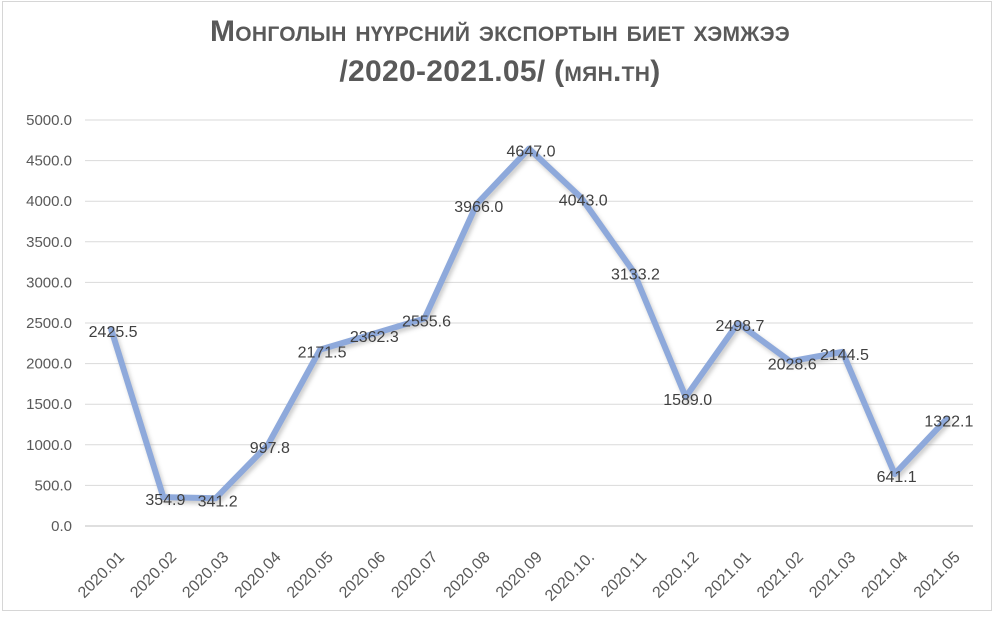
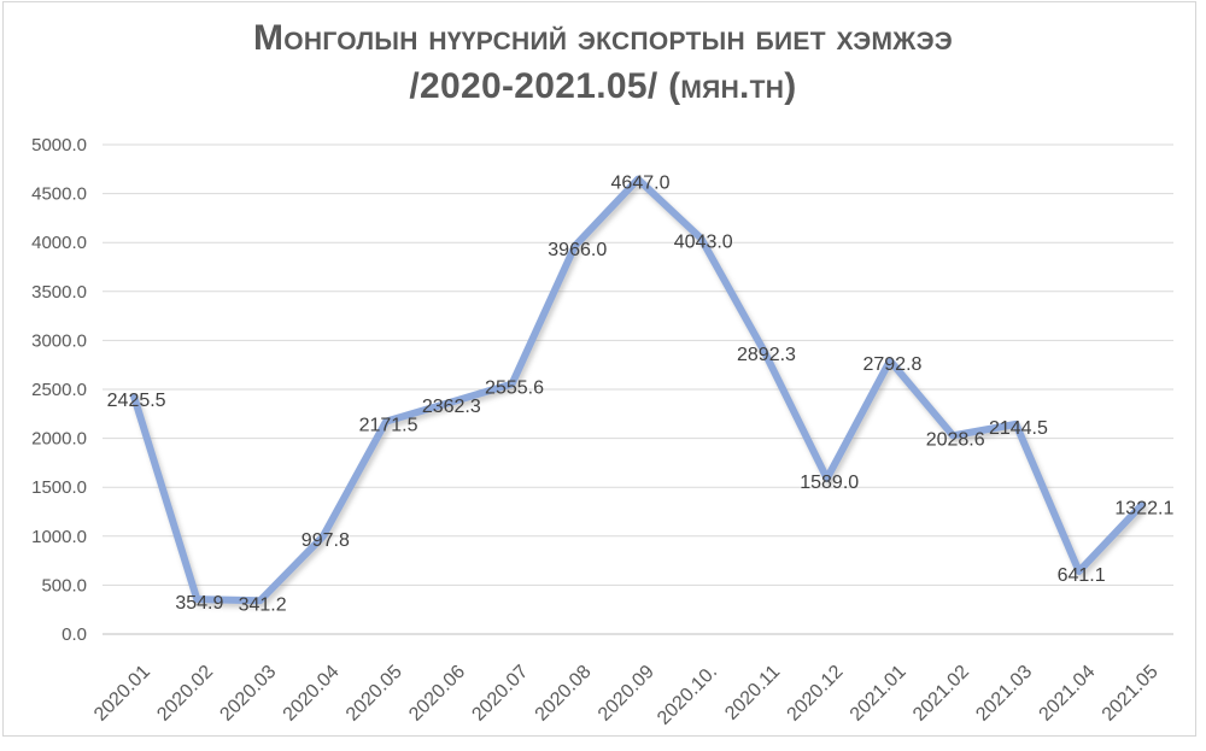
2020.11: 3133.2 -> 2892.3
2021.01: 2498.7 -> 2792.8
